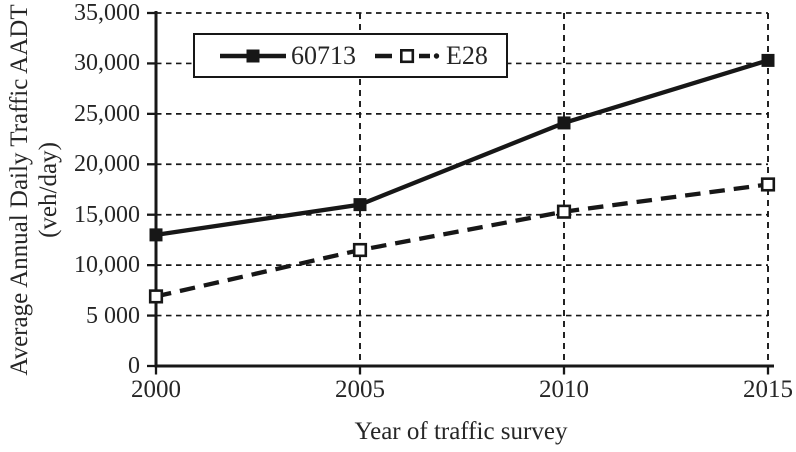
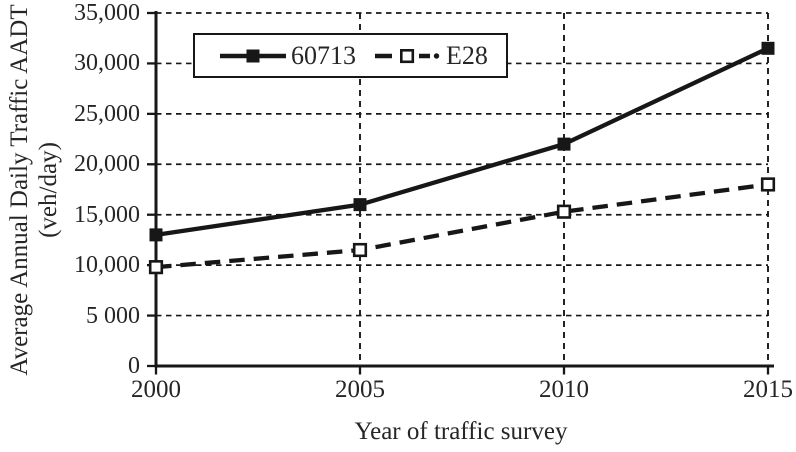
E28/2000: 6900 -> 9800
60713/2010: 24100 -> 22000
60713/2015: 30300 -> 31500
